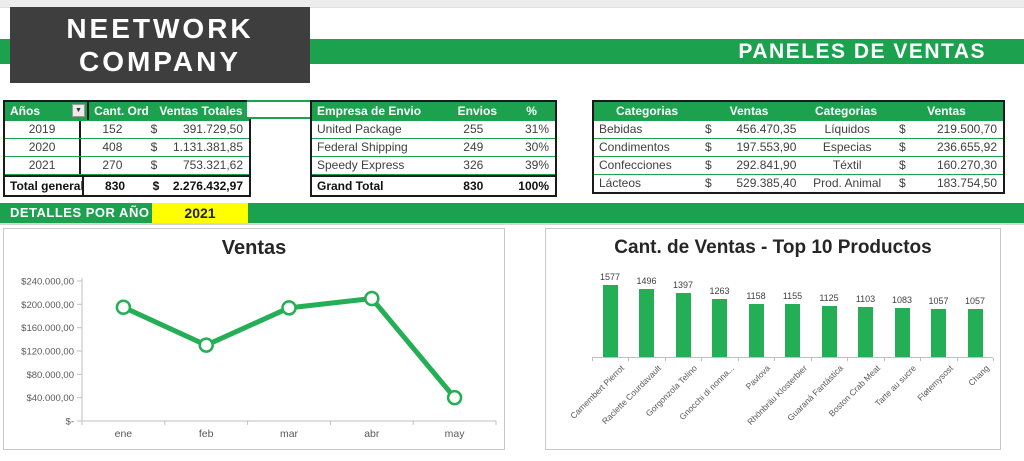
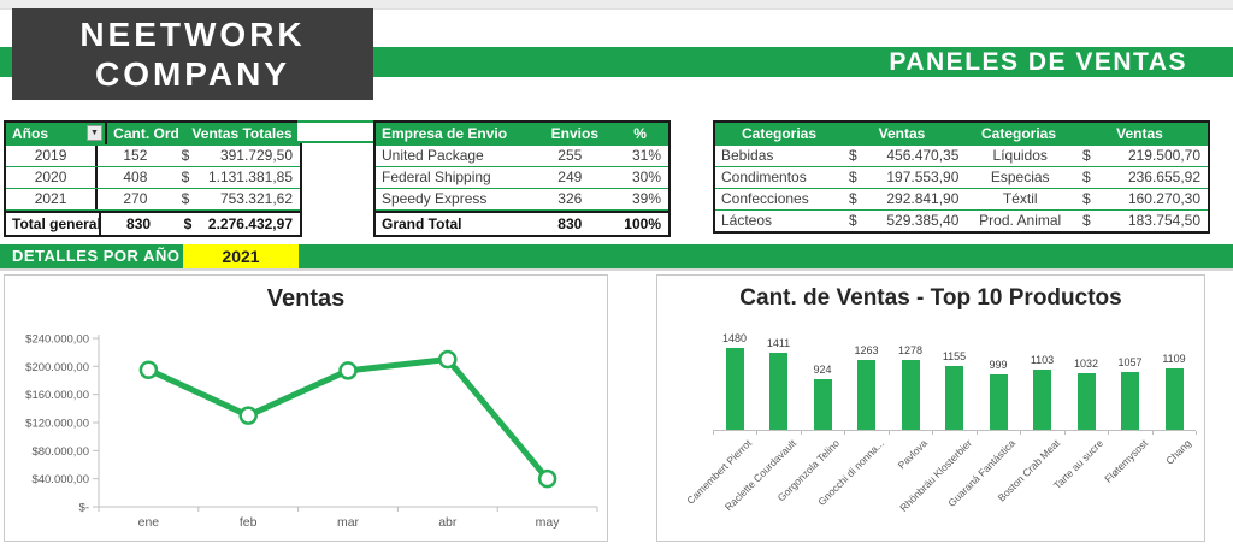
Cant. de Ventas - Top 10 Productos/Camembert Pierrot: 1577 -> 1480
Cant. de Ventas - Top 10 Productos/Raclette Courdavault: 1496 -> 1411
Cant. de Ventas - Top 10 Productos/Gorgonzola Telino: 1397 -> 924
Cant. de Ventas - Top 10 Productos/Pavlova: 1158 -> 1278
Cant. de Ventas - Top 10 Productos/Guaraná Fantástica: 1125 -> 999
Cant. de Ventas - Top 10 Productos/Tarte au sucre: 1083 -> 1032
Cant. de Ventas - Top 10 Productos/Chang: 1057 -> 1109
